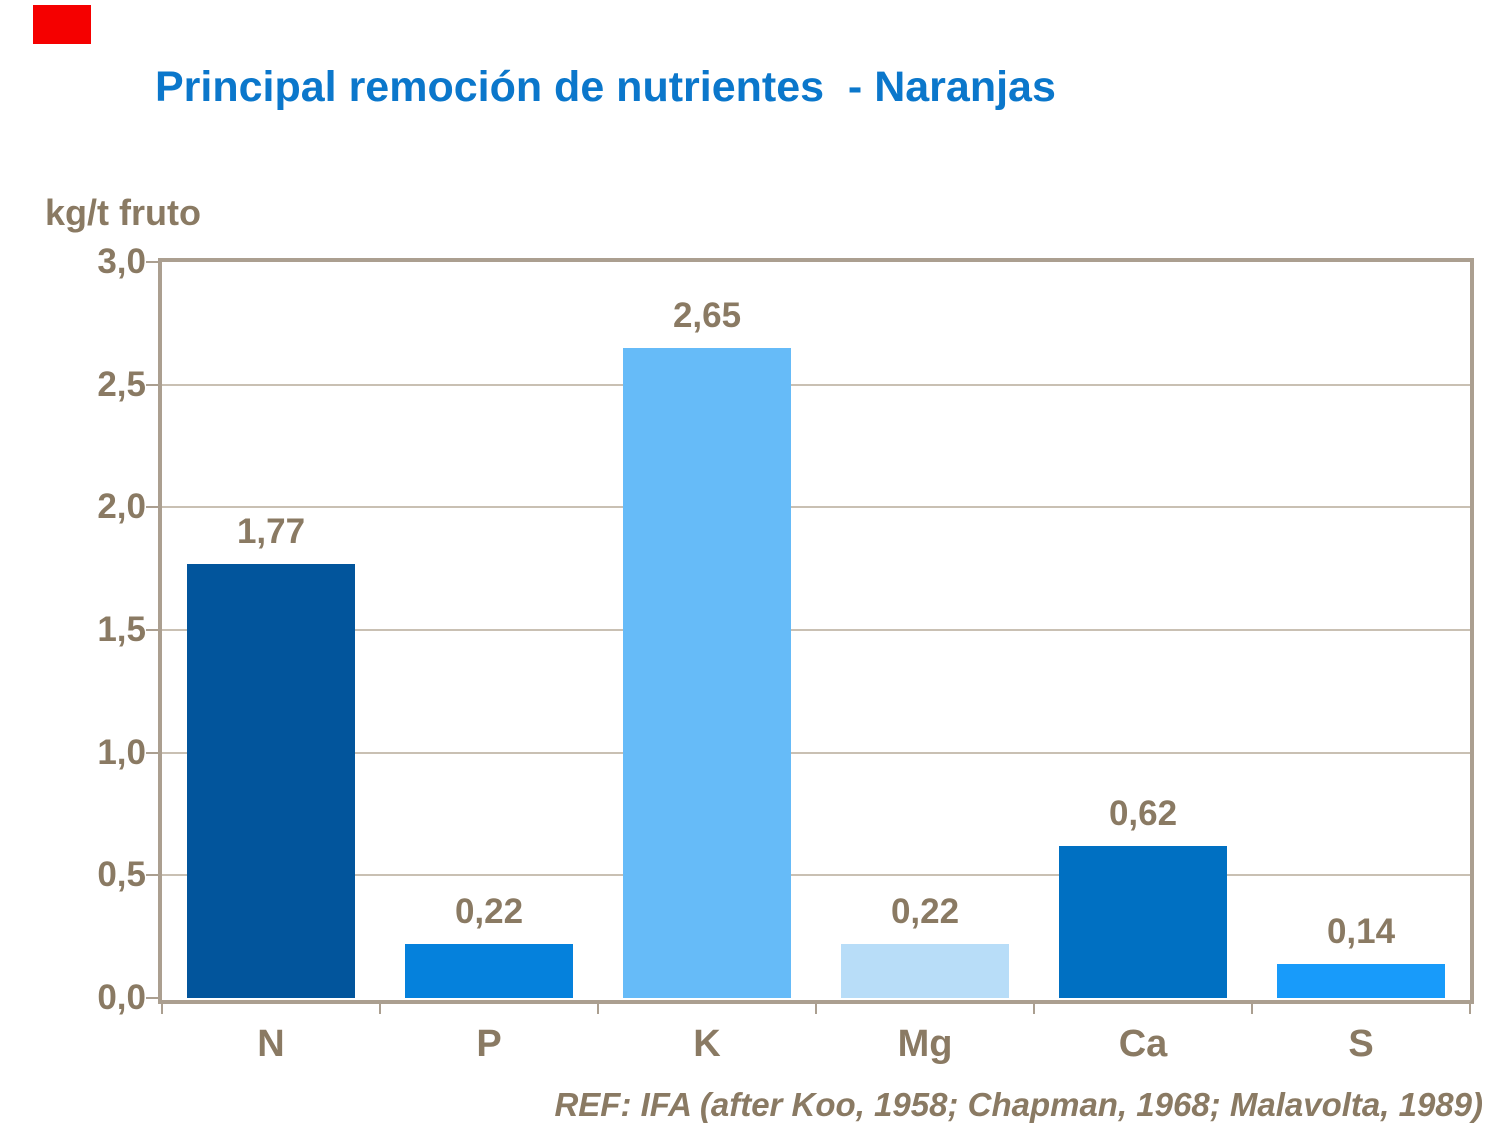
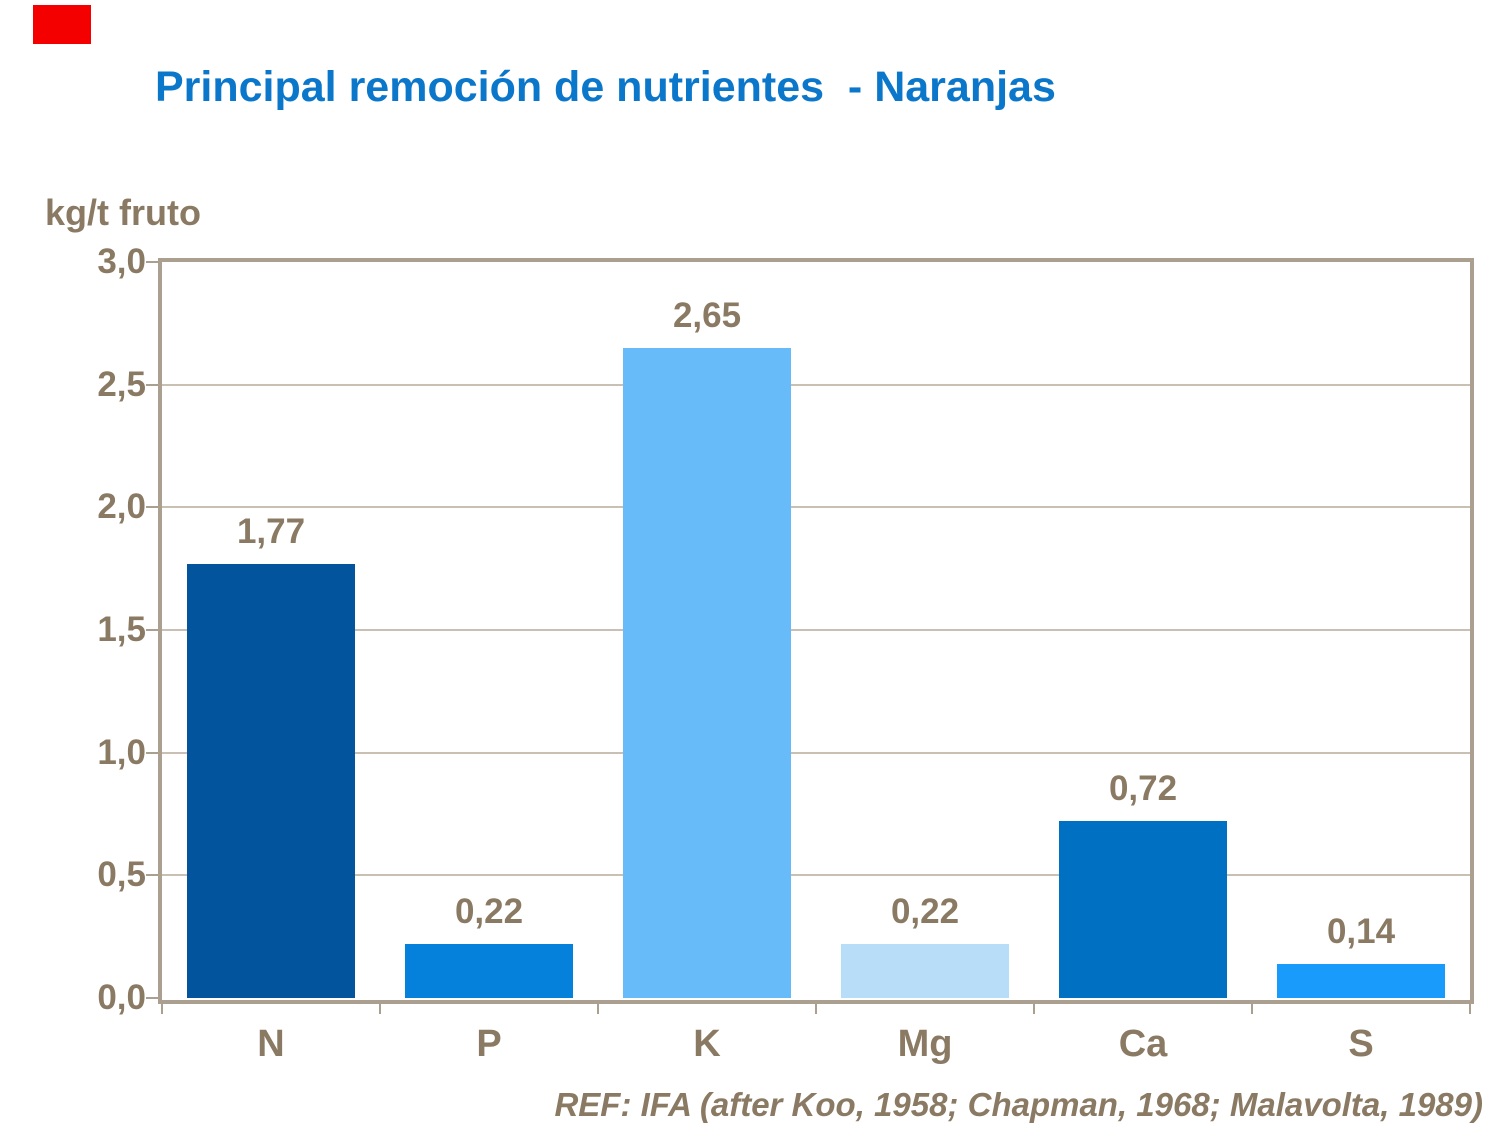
Ca: 0,62 -> 0,72
